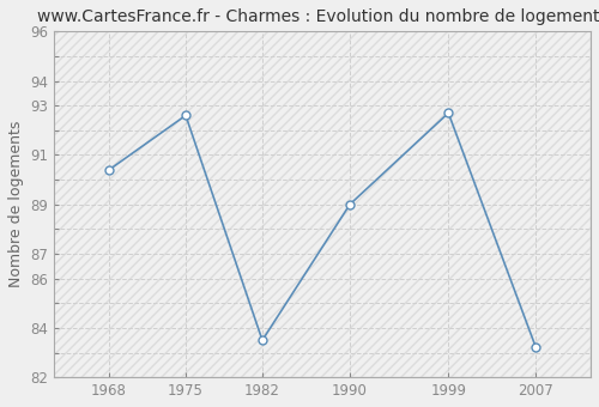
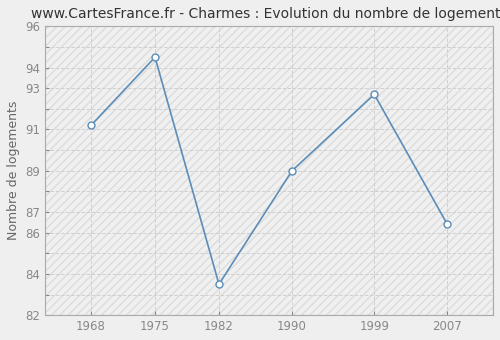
1968: 90.4 -> 91.2
1975: 92.6 -> 94.5
2007: 83.2 -> 86.4
